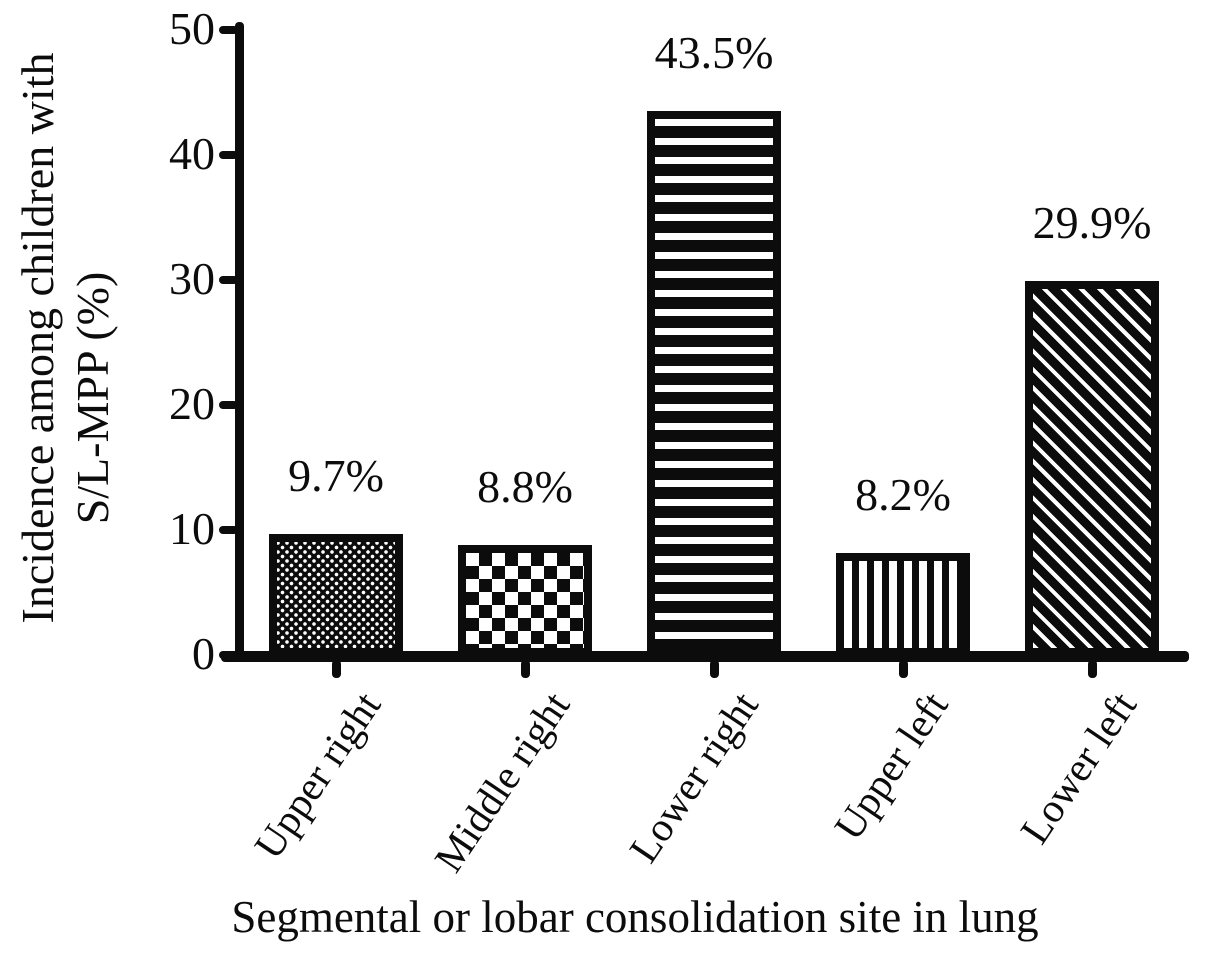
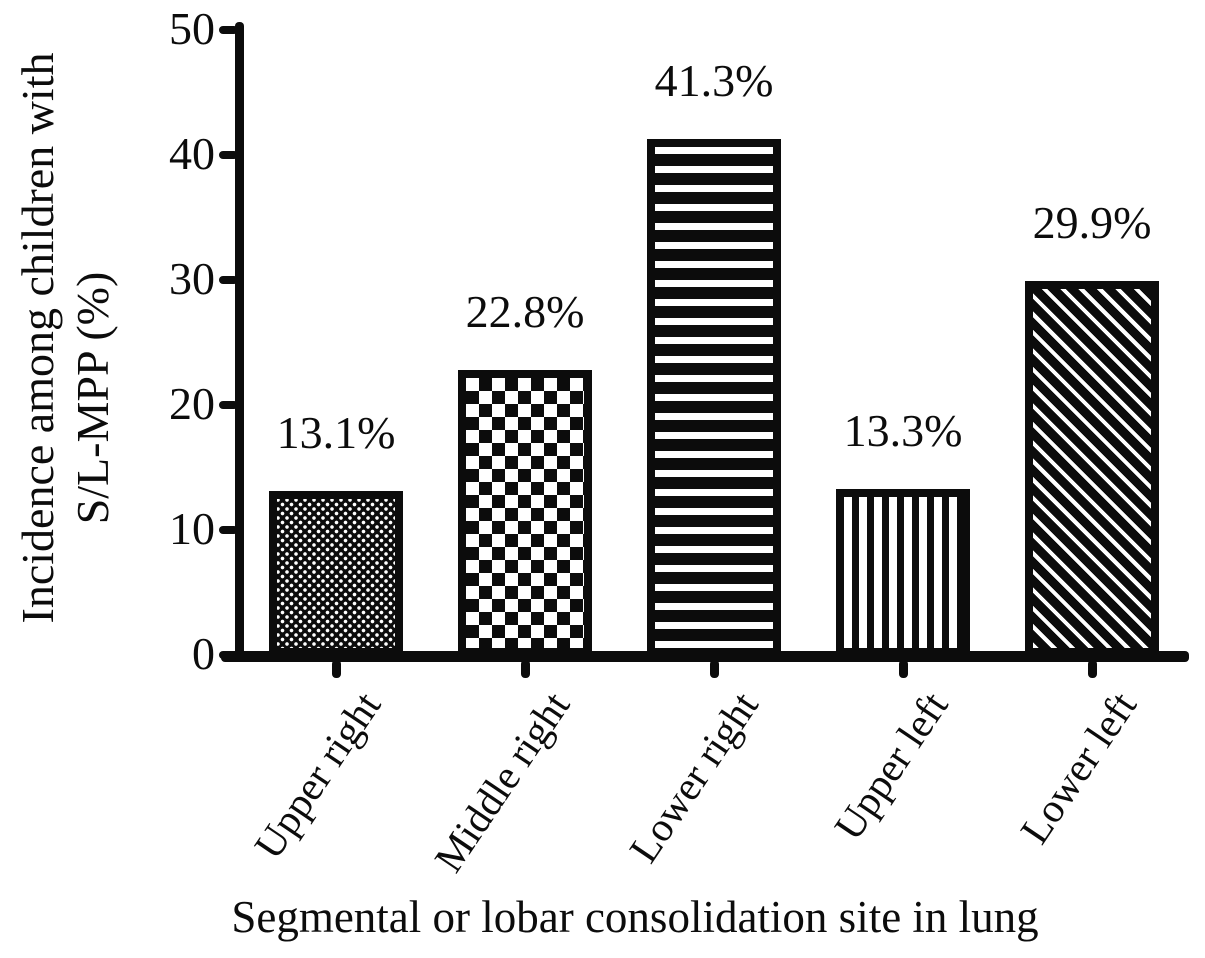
Upper right: 9.7% -> 13.1%
Middle right: 8.8% -> 22.8%
Lower right: 43.5% -> 41.3%
Upper left: 8.2% -> 13.3%
